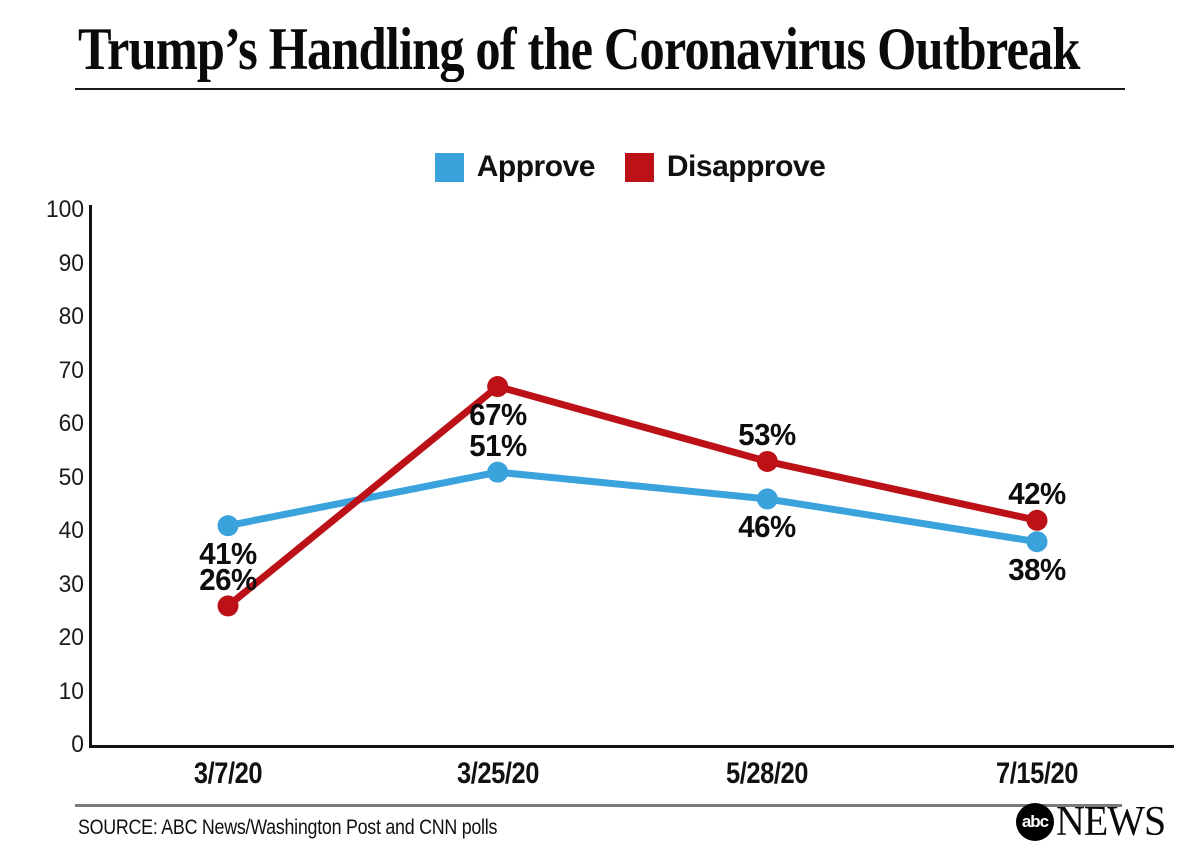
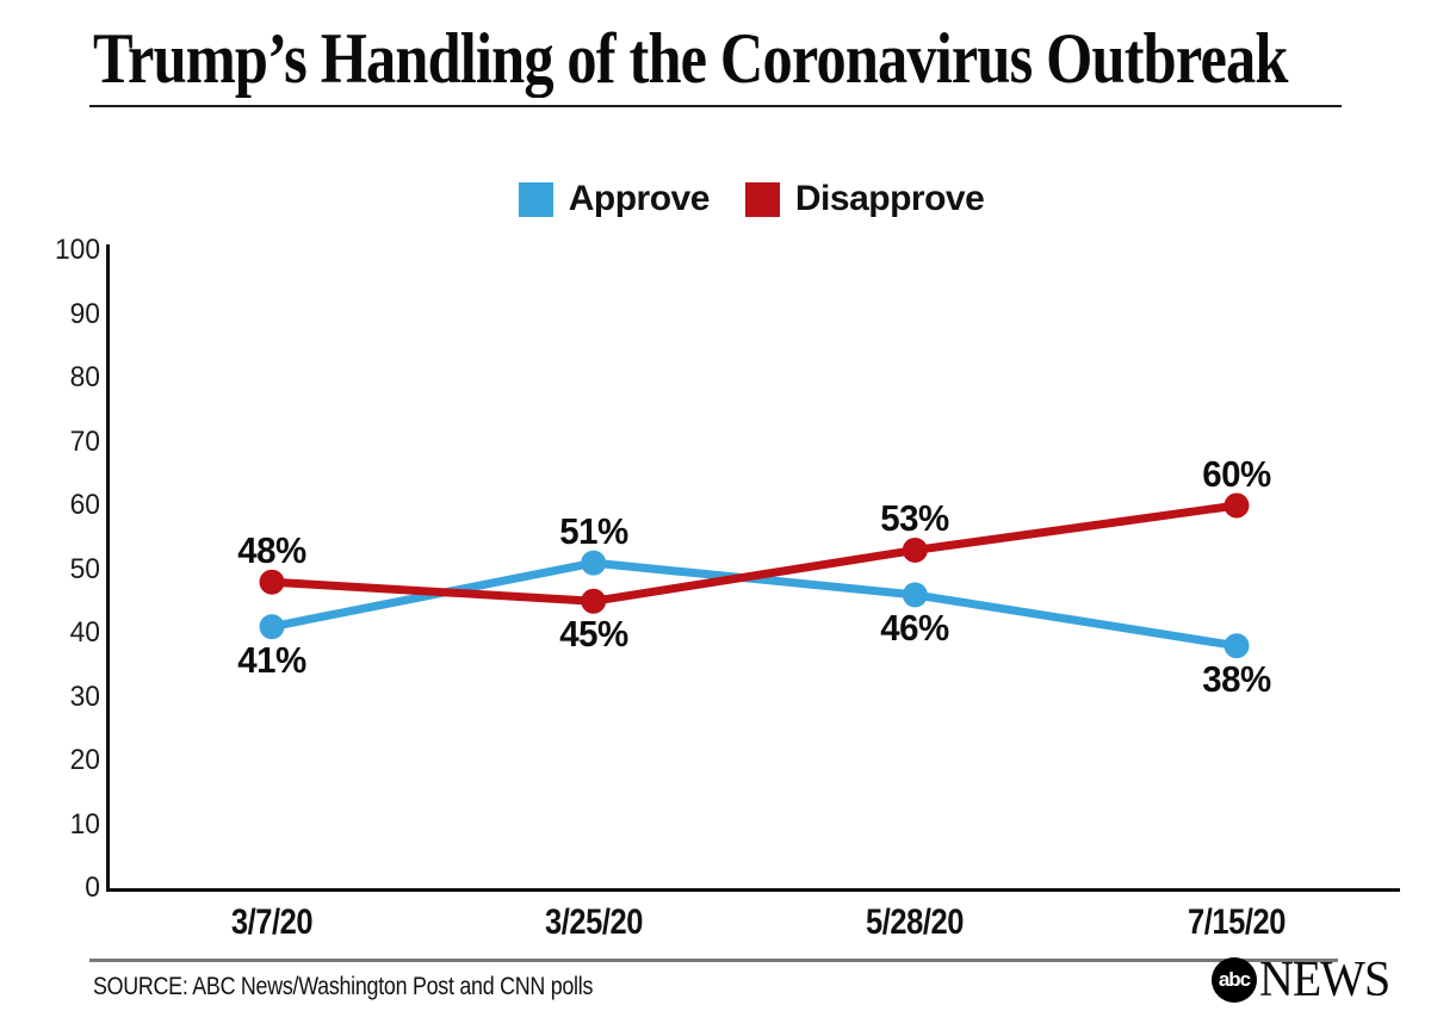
Disapprove/3/7/20: 26% -> 48%
Disapprove/3/25/20: 67% -> 45%
Disapprove/7/15/20: 42% -> 60%
